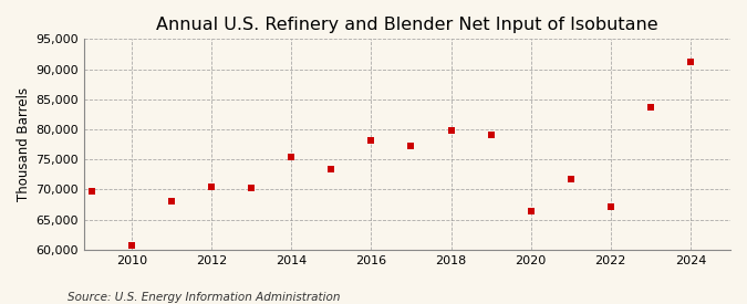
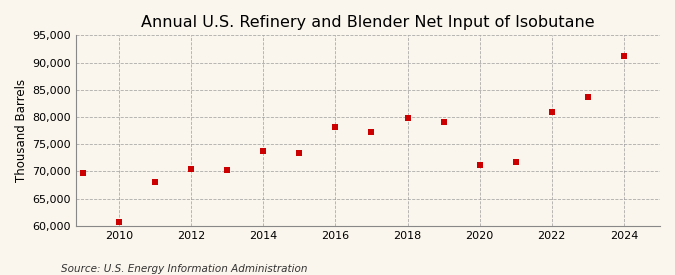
2014: 75,400 -> 73,800
2020: 66,400 -> 71,200
2022: 67,200 -> 81,000
